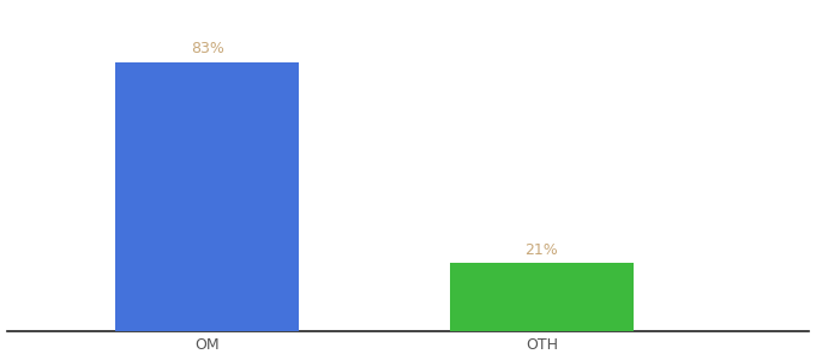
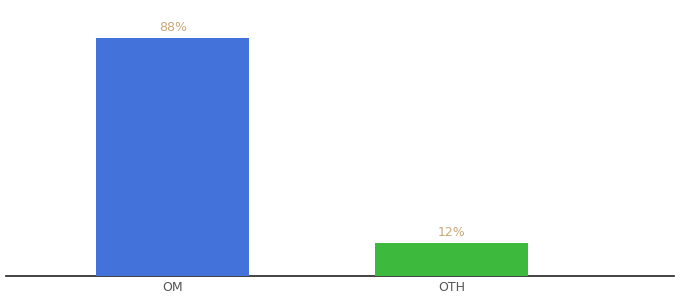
OM: 83% -> 88%
OTH: 21% -> 12%
